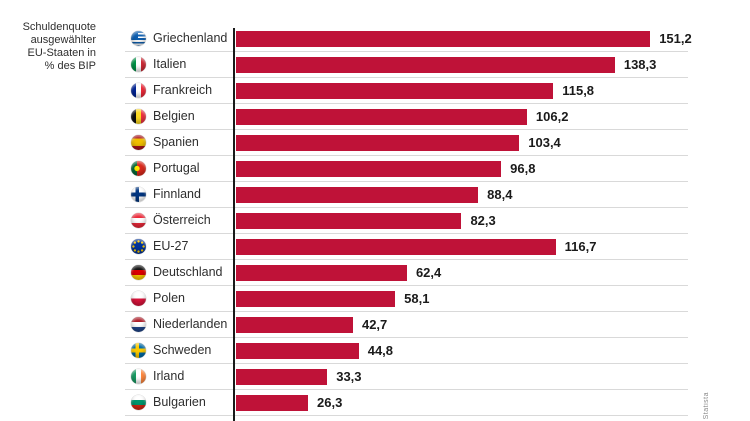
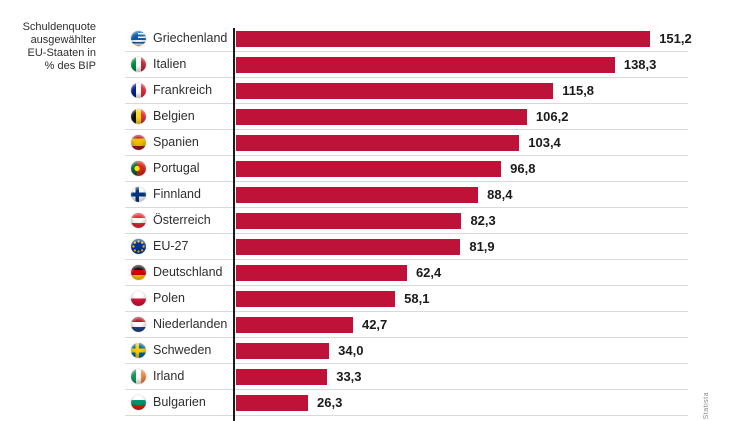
EU-27: 116,7 -> 81,9
Schweden: 44,8 -> 34,0
